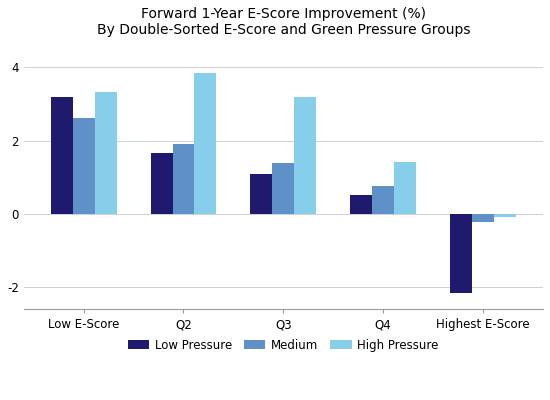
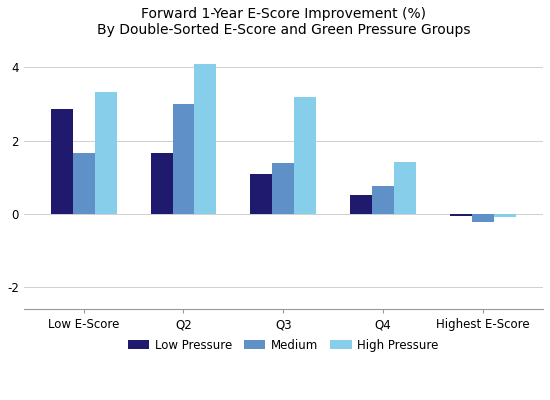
Low Pressure/Low E-Score: 3.20 -> 2.85
Medium/Low E-Score: 2.62 -> 1.65
Medium/Q2: 1.92 -> 3.00
High Pressure/Q2: 3.85 -> 4.10
Low Pressure/Highest E-Score: -2.15 -> -0.05
